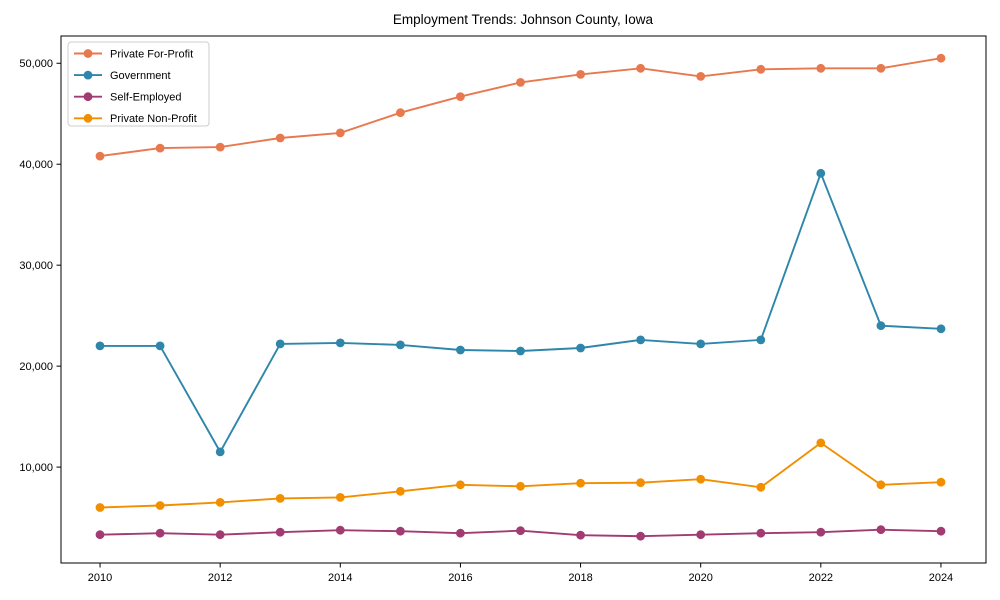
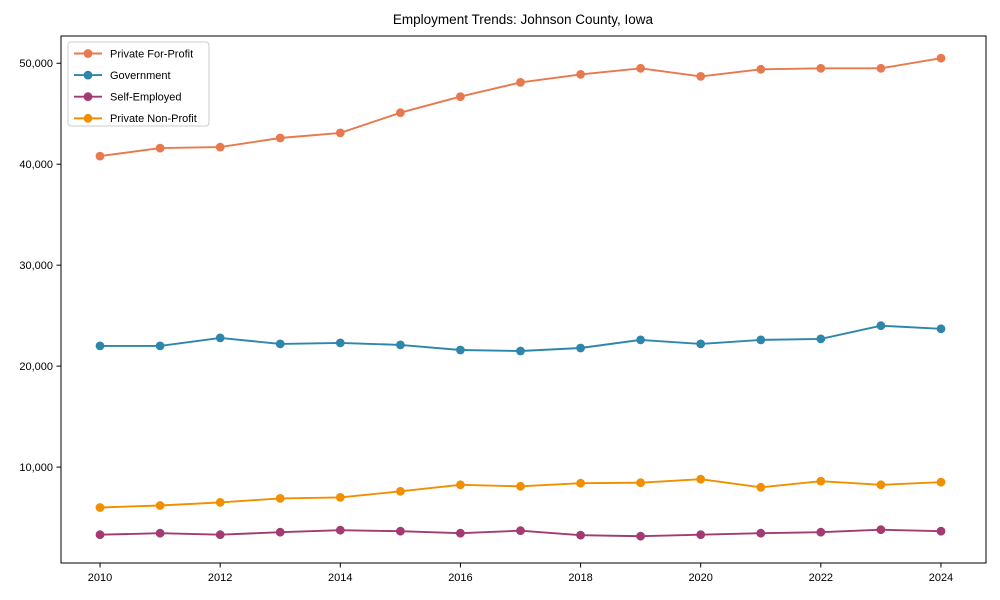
Government/2012: 11500 -> 22800
Government/2022: 39100 -> 22700
Private Non-Profit/2022: 12400 -> 8600
